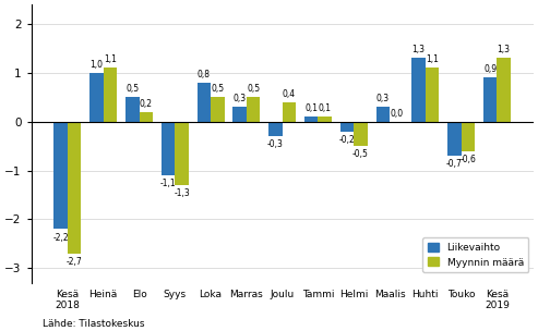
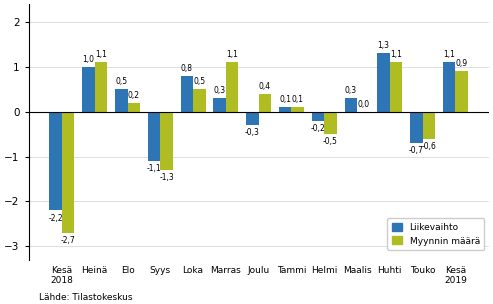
Myynnin määrä/Marras: 0,5 -> 1,1
Liikevaihto/Kesä 2019: 0,9 -> 1,1
Myynnin määrä/Kesä 2019: 1,3 -> 0,9
